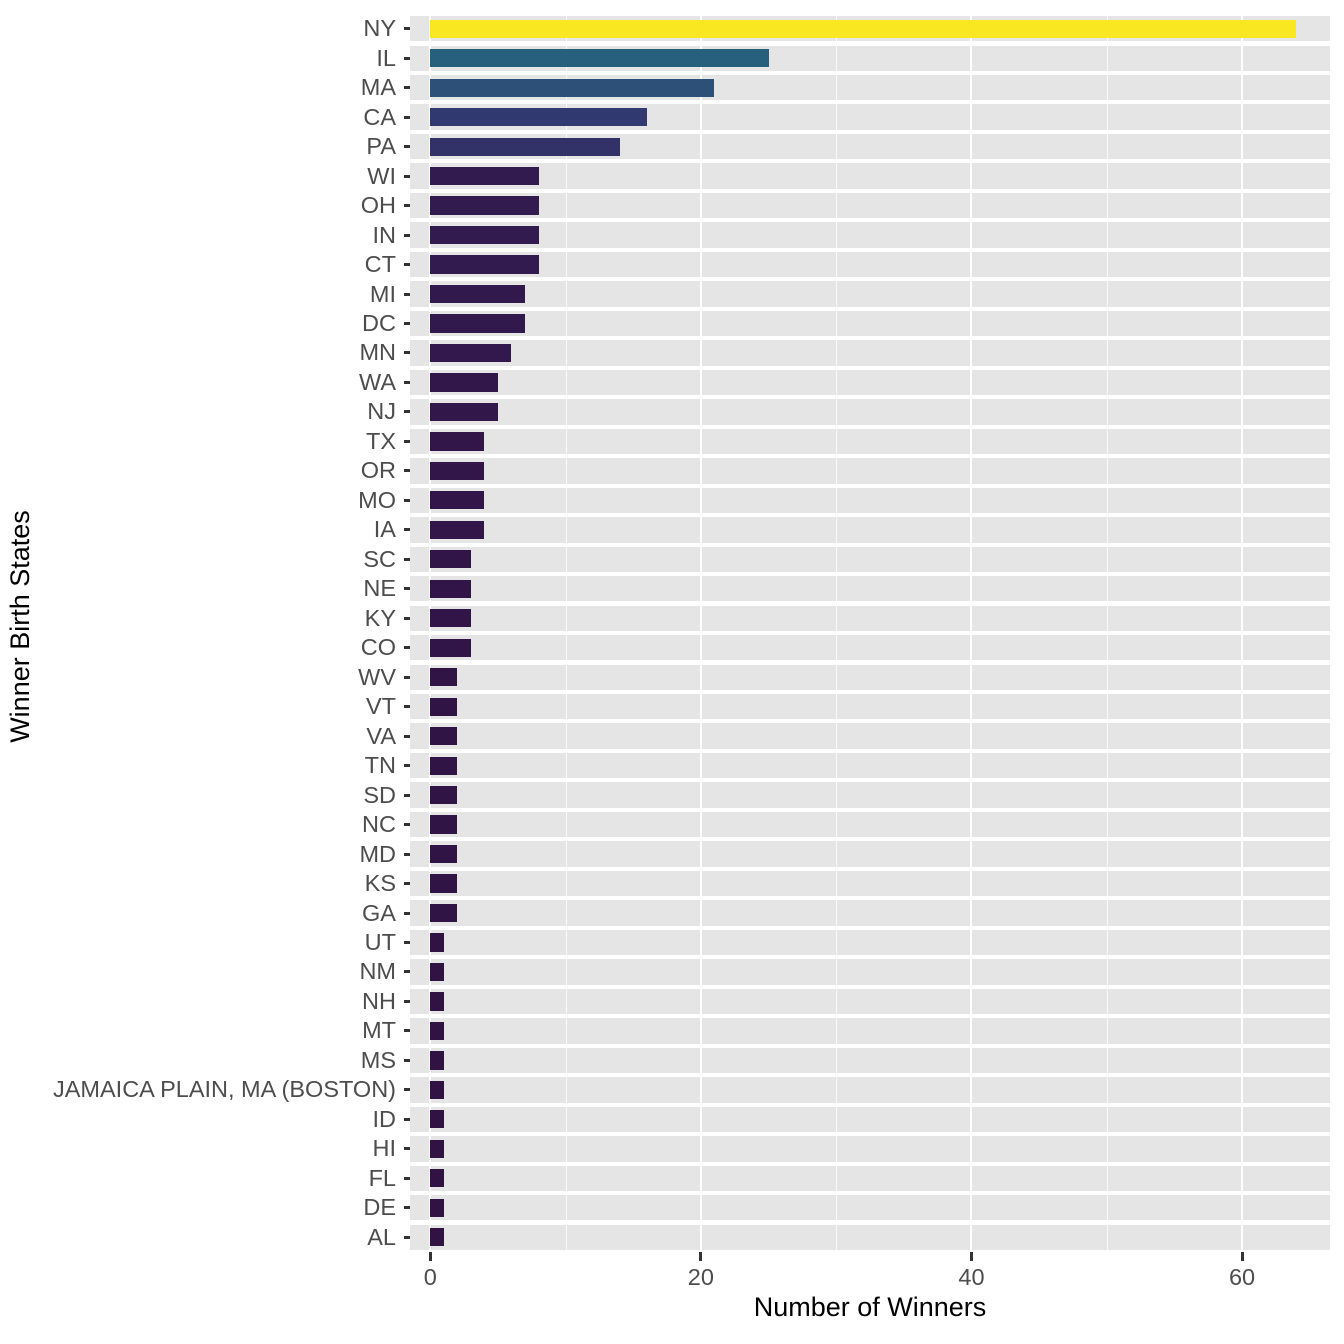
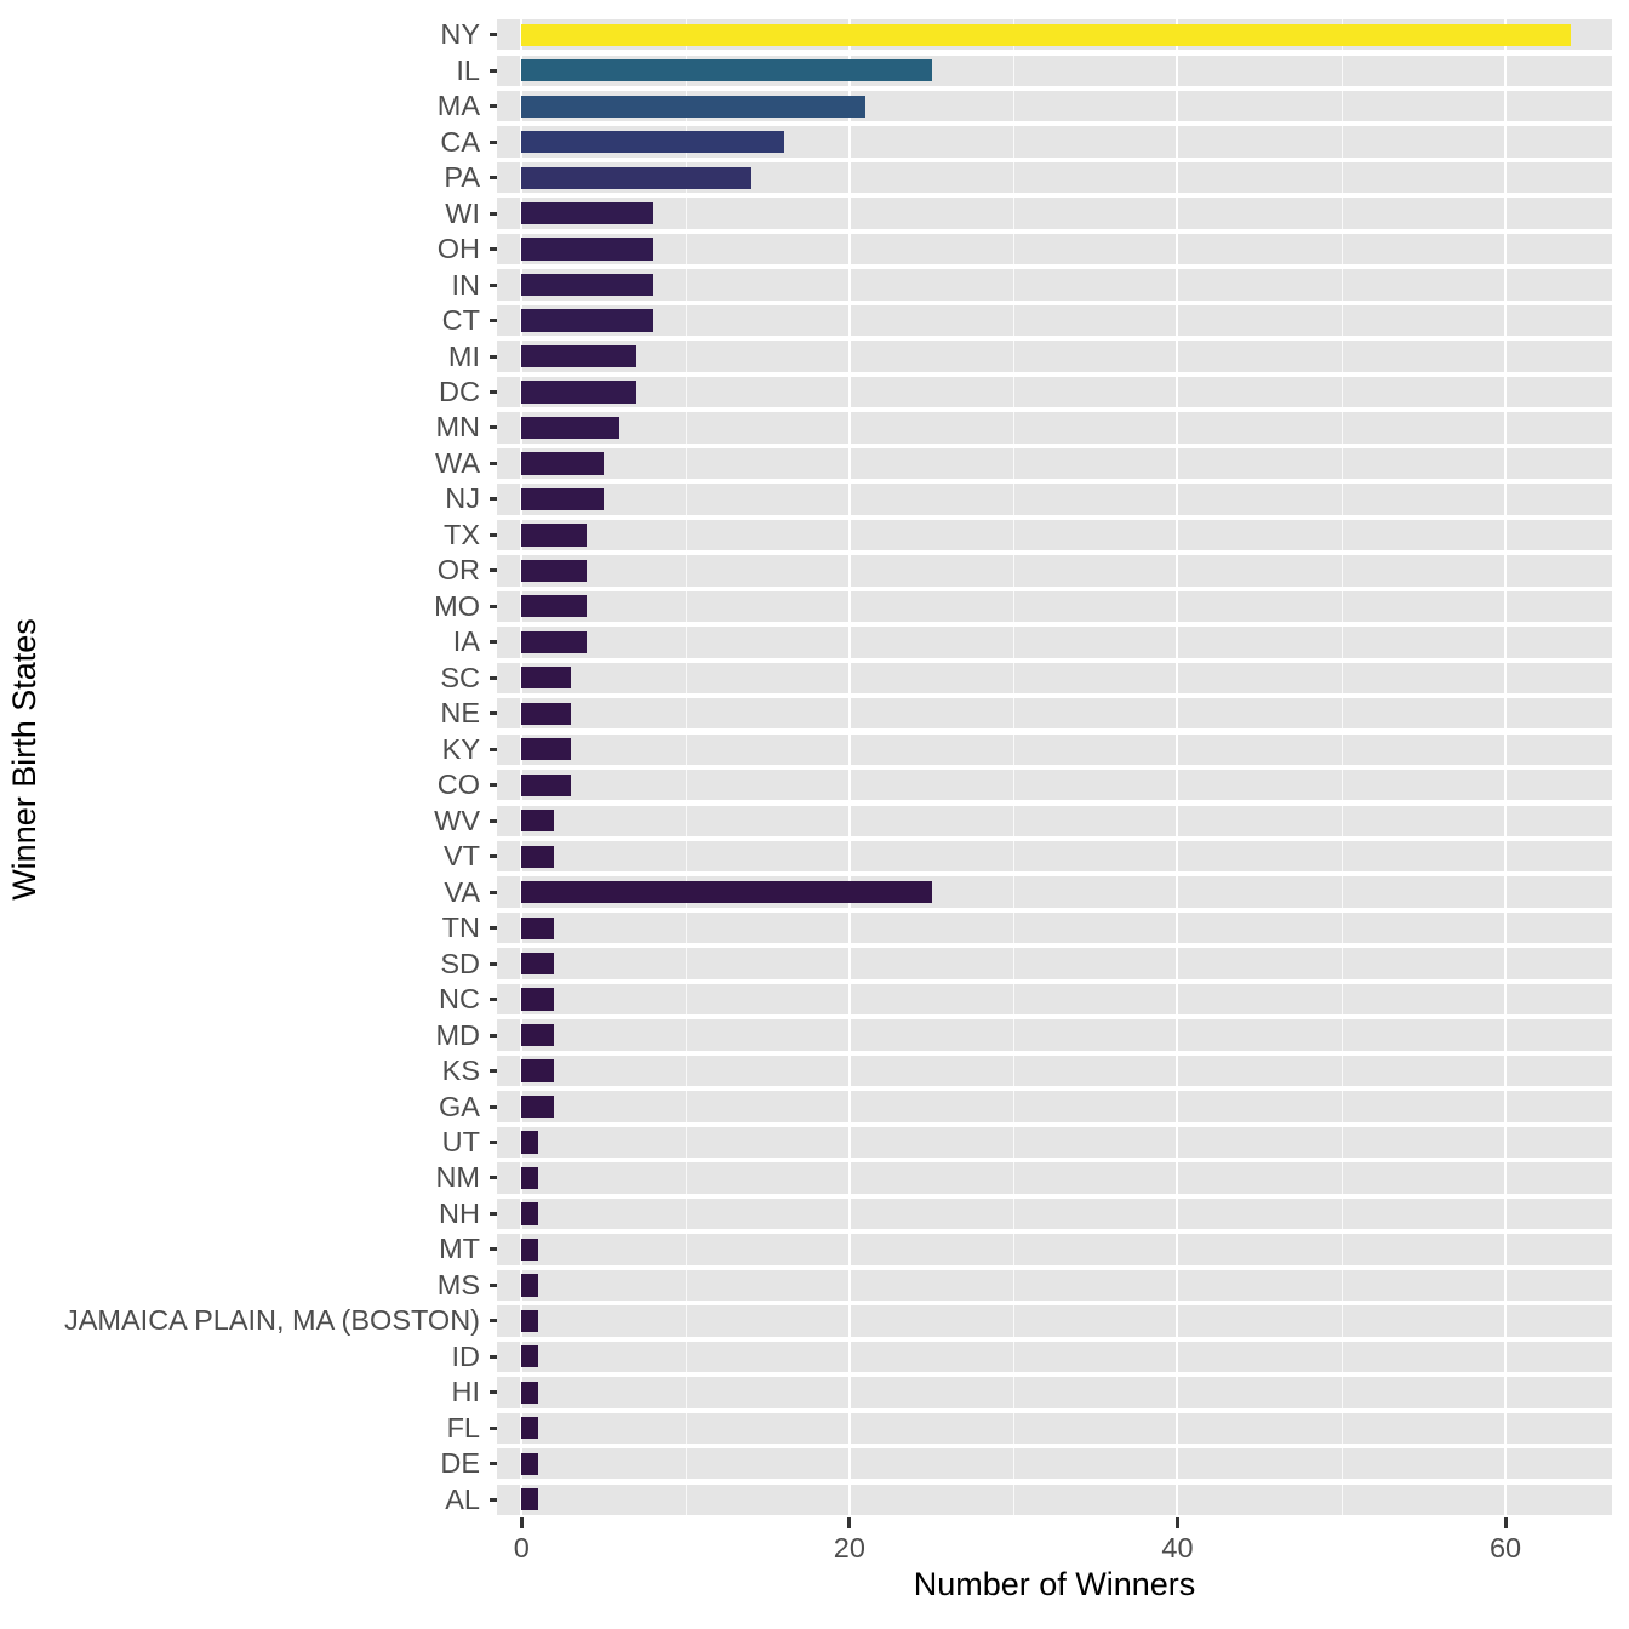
VA: 2 -> 25
